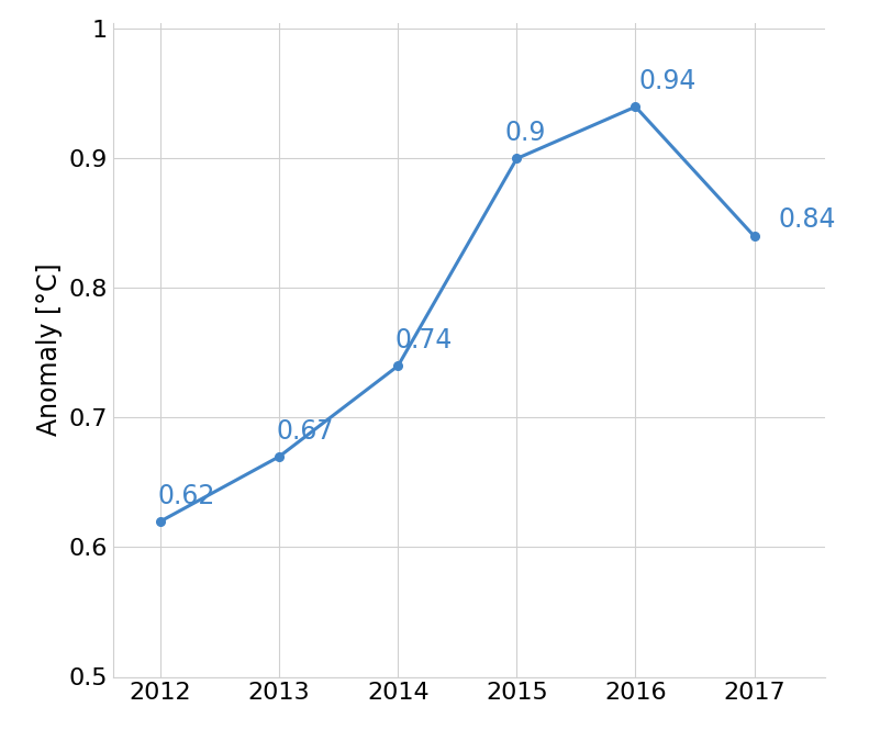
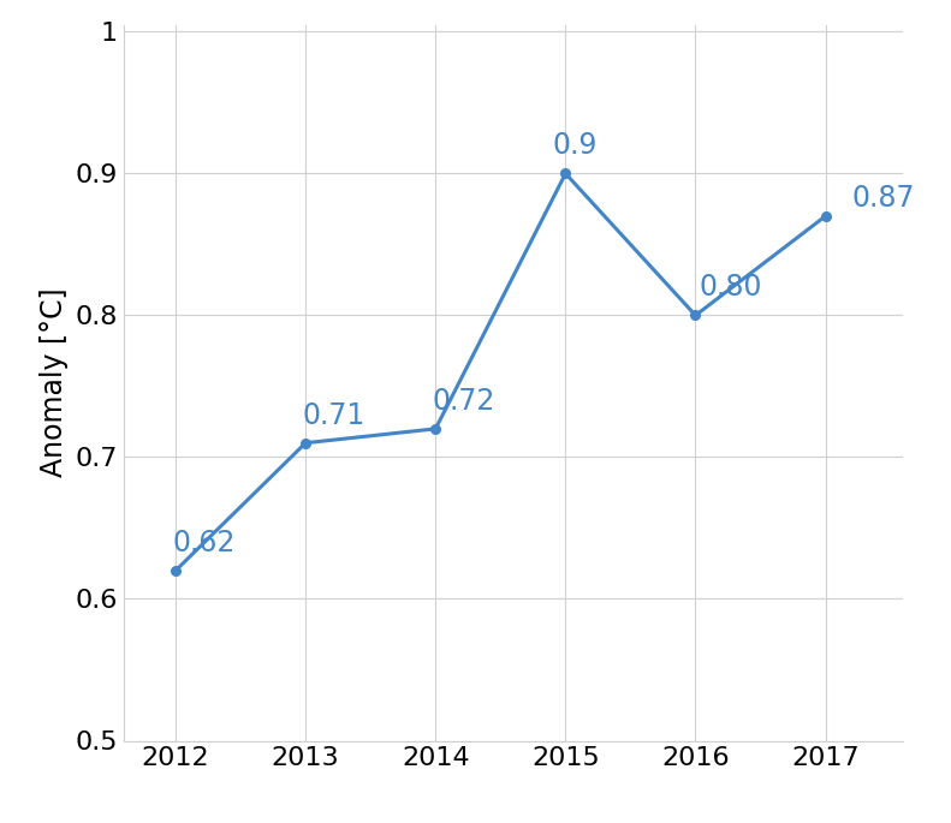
2013: 0.67 -> 0.71
2014: 0.74 -> 0.72
2016: 0.94 -> 0.80
2017: 0.84 -> 0.87
